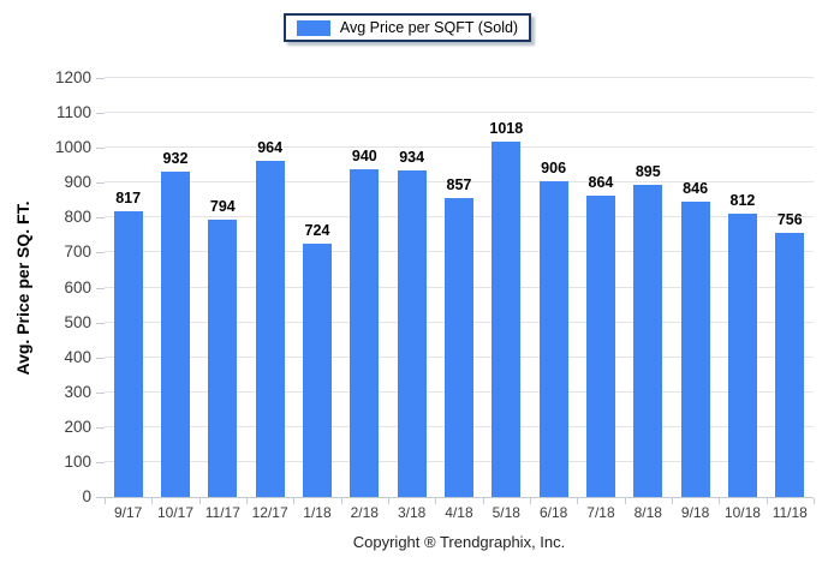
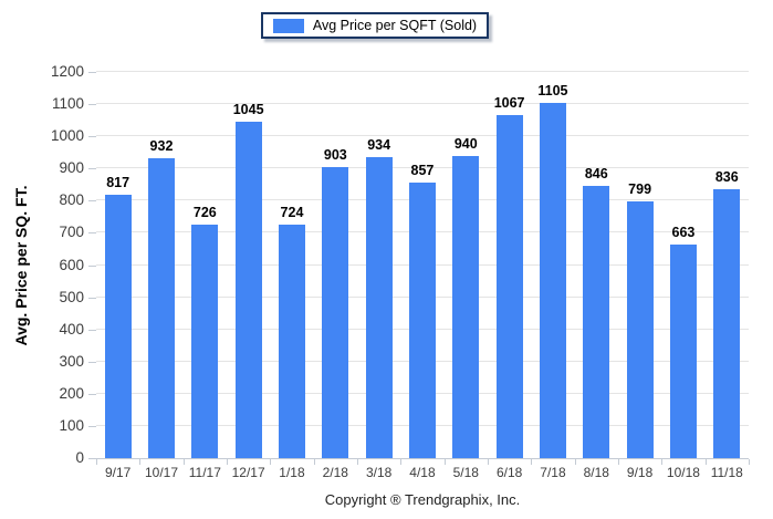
11/17: 794 -> 726
12/17: 964 -> 1045
2/18: 940 -> 903
5/18: 1018 -> 940
6/18: 906 -> 1067
7/18: 864 -> 1105
8/18: 895 -> 846
9/18: 846 -> 799
10/18: 812 -> 663
11/18: 756 -> 836
